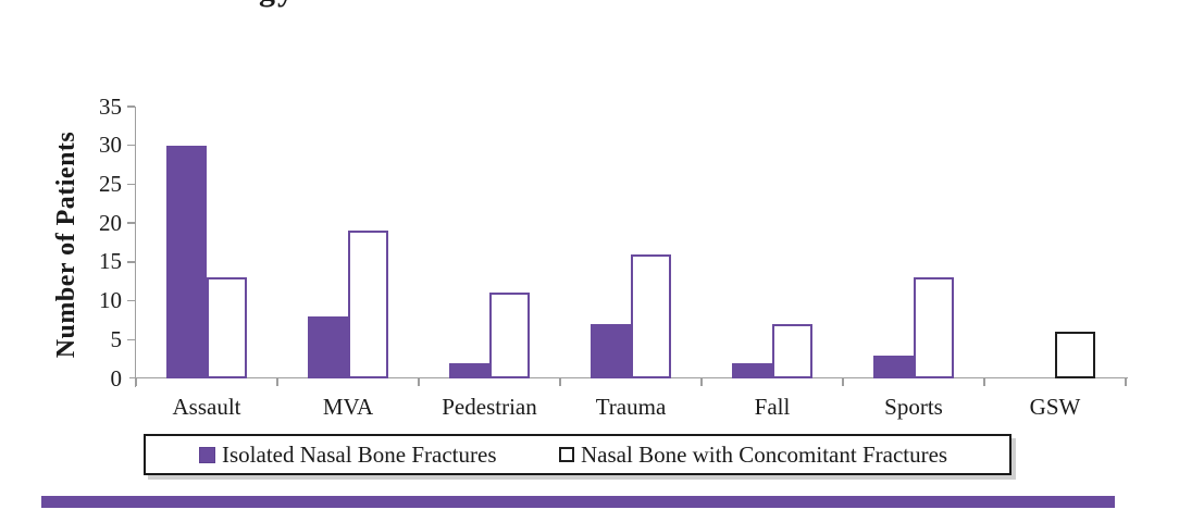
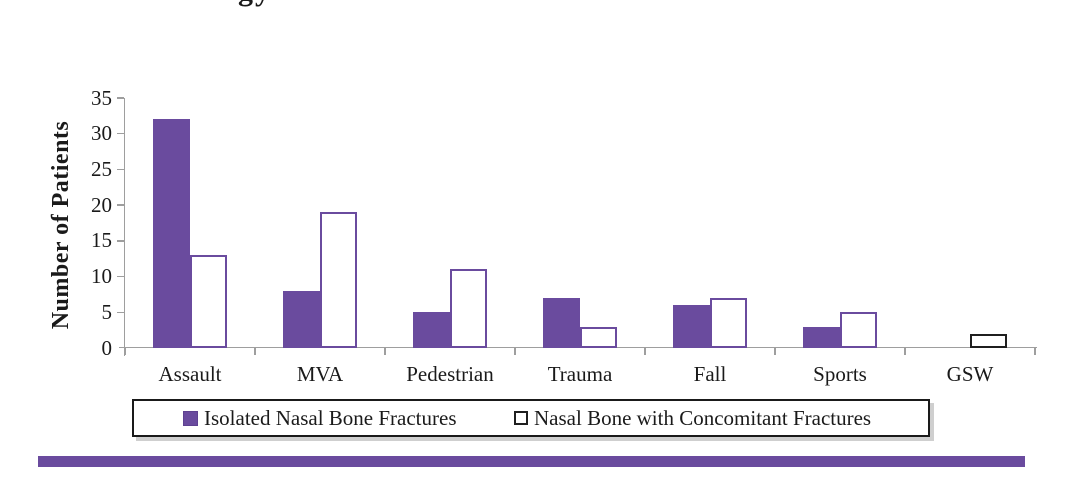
Isolated Nasal Bone Fractures/Assault: 30 -> 32
Isolated Nasal Bone Fractures/Pedestrian: 2 -> 5
Nasal Bone with Concomitant Fractures/Trauma: 16 -> 3
Isolated Nasal Bone Fractures/Fall: 2 -> 6
Nasal Bone with Concomitant Fractures/Sports: 13 -> 5
Nasal Bone with Concomitant Fractures/GSW: 6 -> 2
